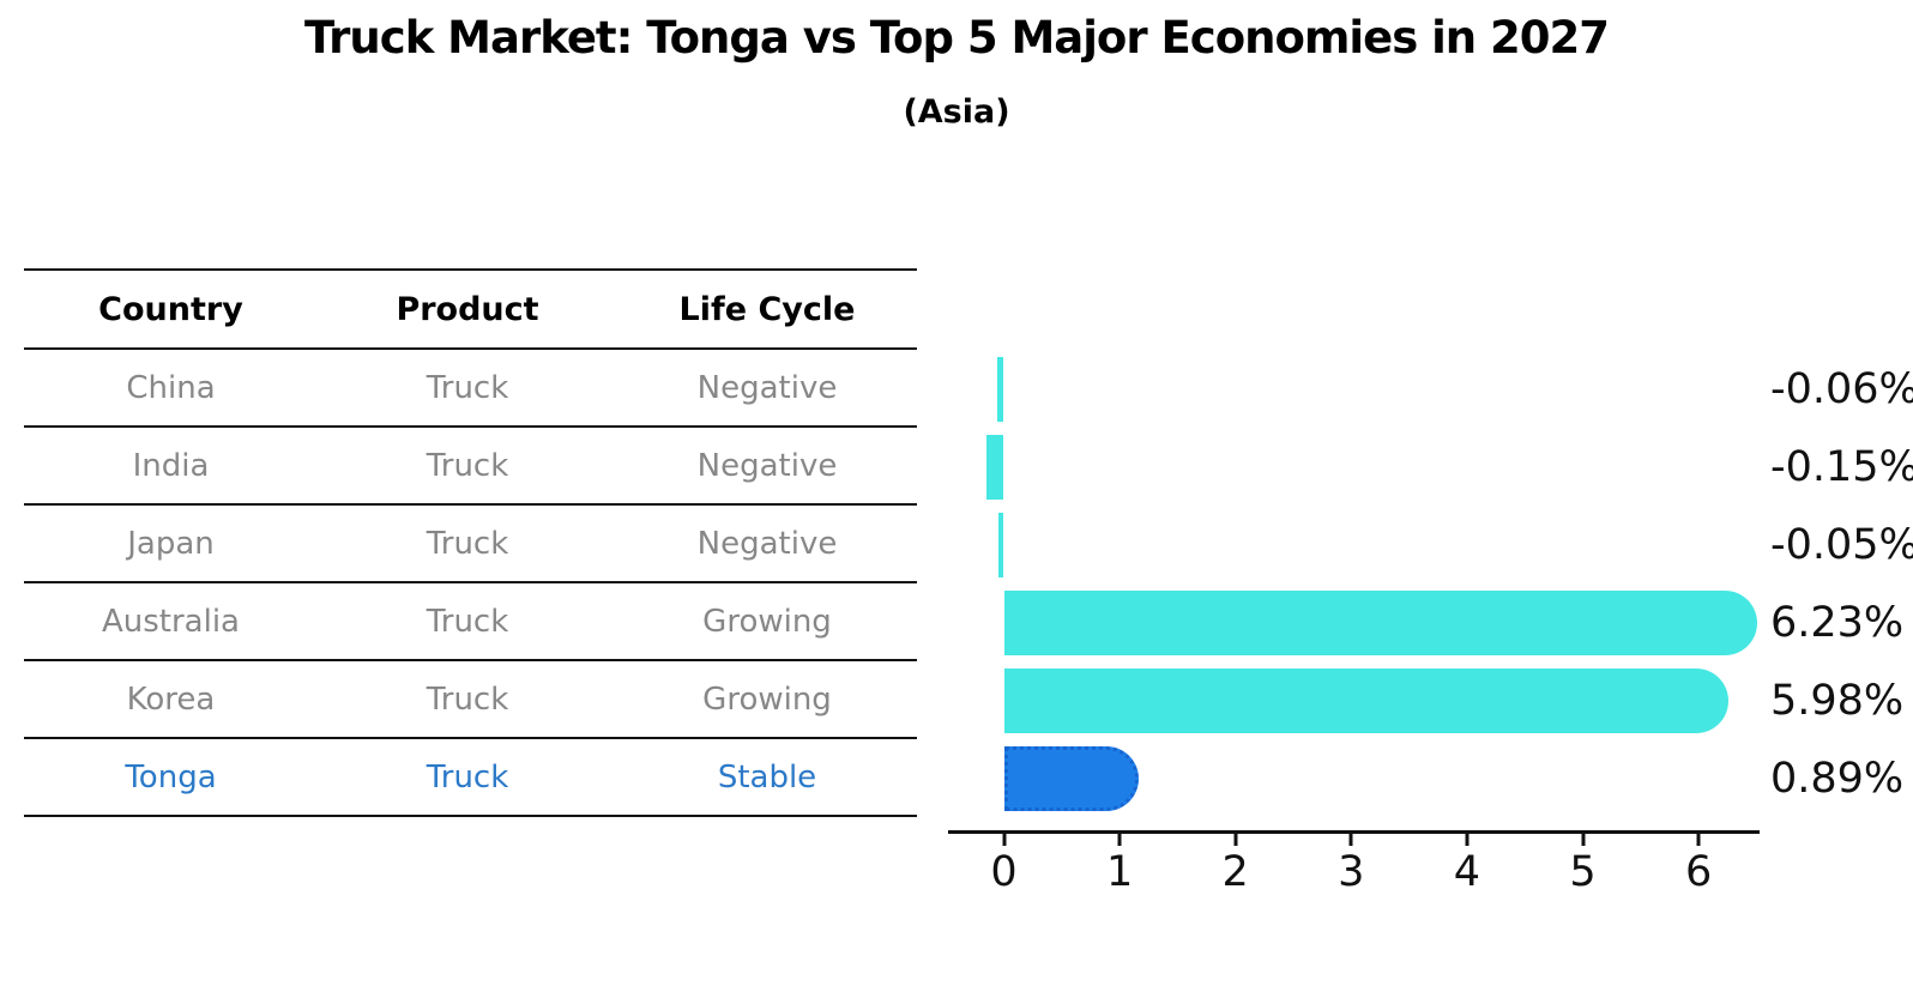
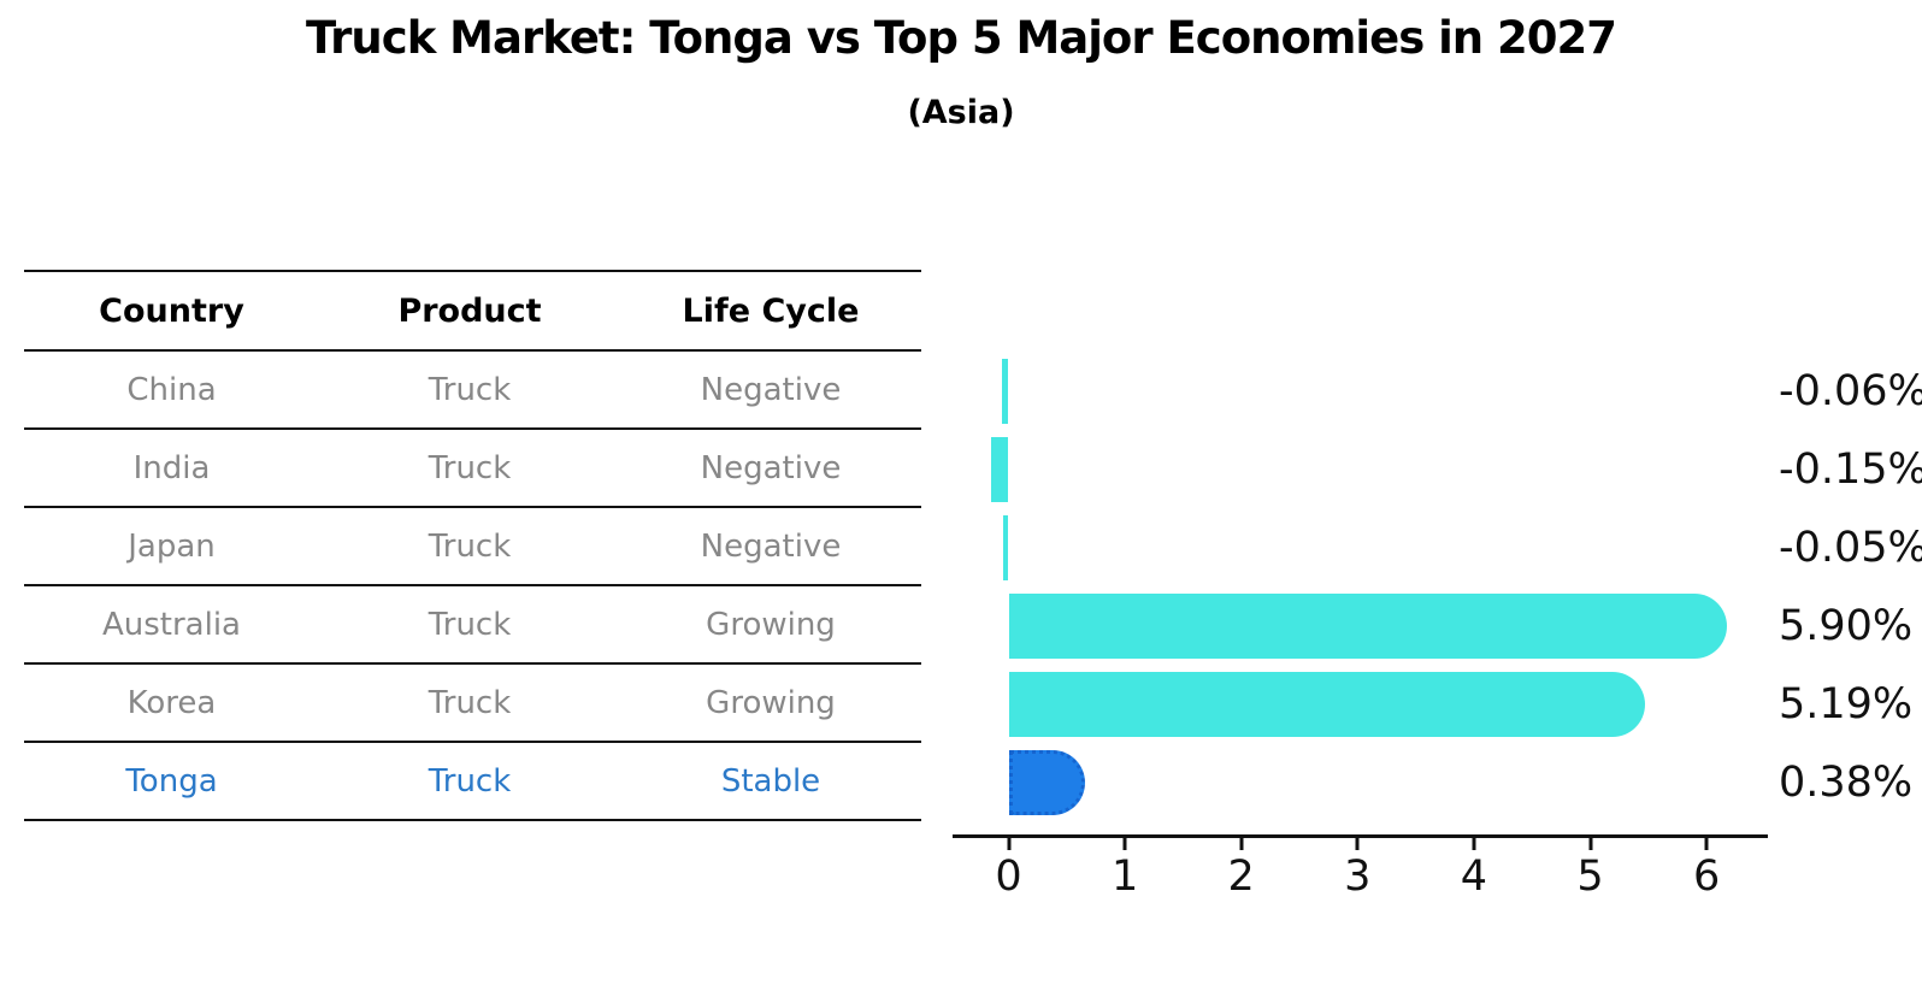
Australia: 6.23% -> 5.90%
Korea: 5.98% -> 5.19%
Tonga: 0.89% -> 0.38%
